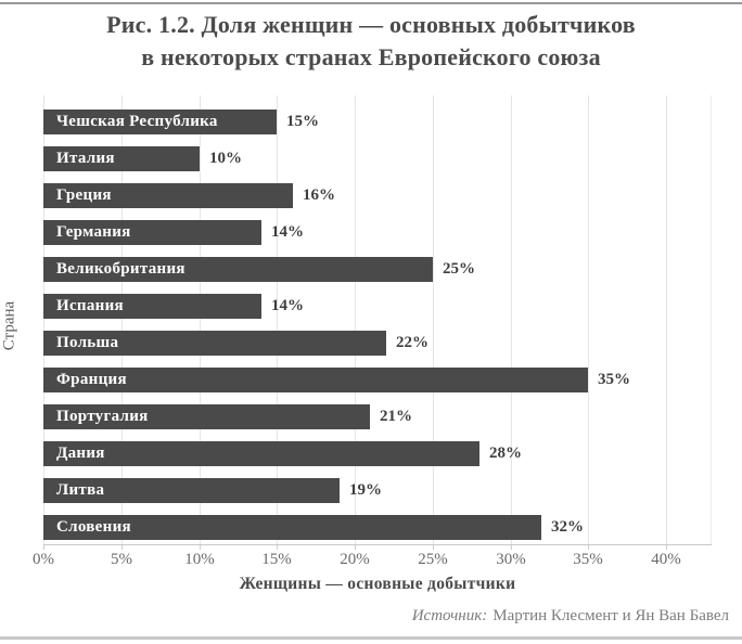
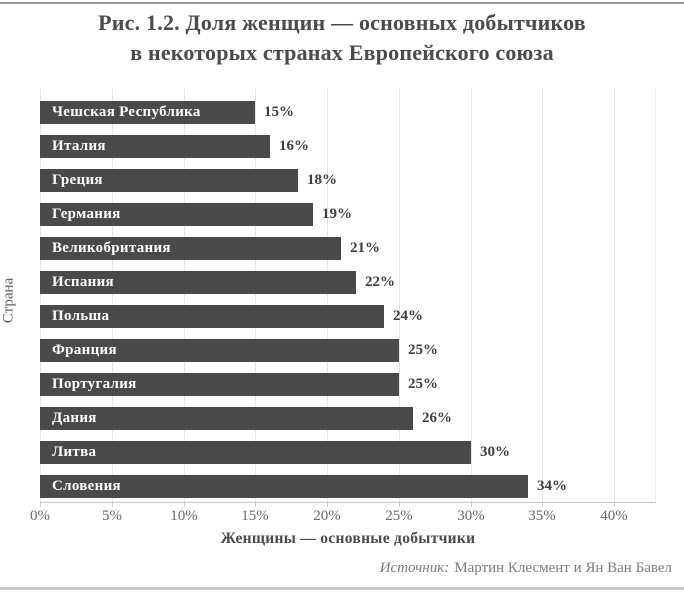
Италия: 10% -> 16%
Греция: 16% -> 18%
Германия: 14% -> 19%
Великобритания: 25% -> 21%
Испания: 14% -> 22%
Польша: 22% -> 24%
Франция: 35% -> 25%
Португалия: 21% -> 25%
Дания: 28% -> 26%
Литва: 19% -> 30%
Словения: 32% -> 34%
